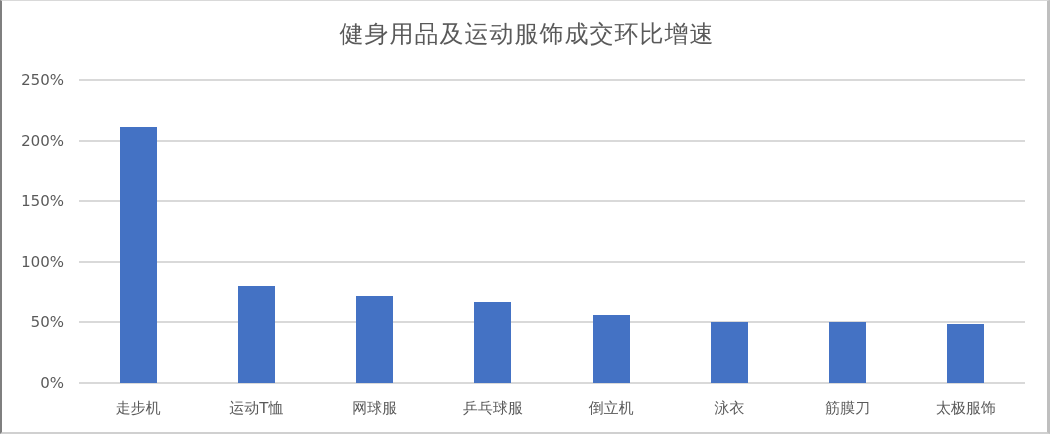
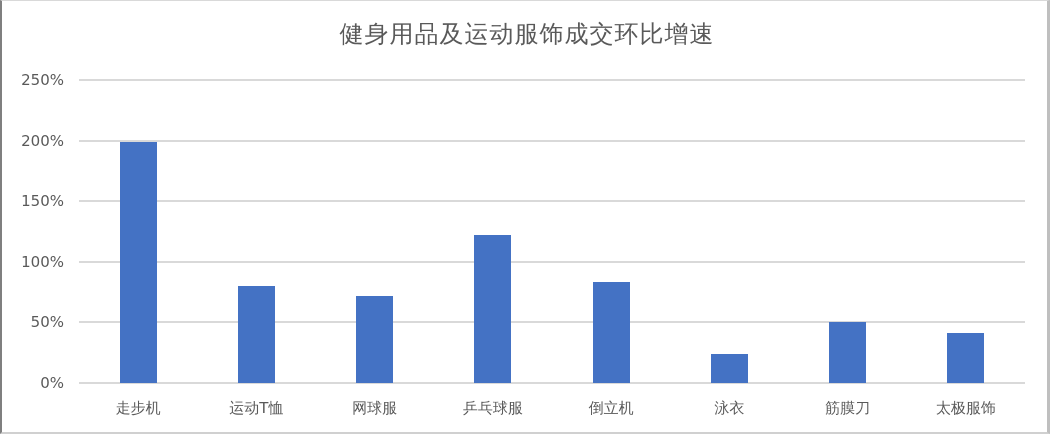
走步机: 211% -> 199%
乒乓球服: 67% -> 122%
倒立机: 56% -> 83%
泳衣: 50% -> 24%
太极服饰: 49% -> 41%
